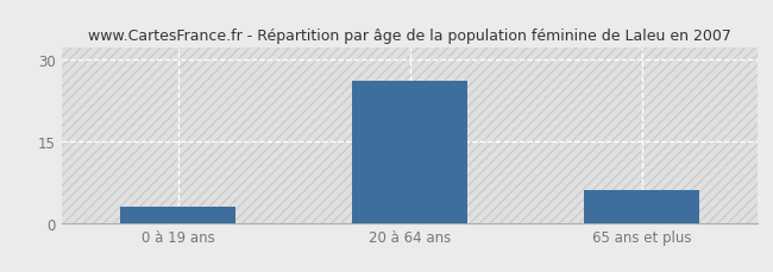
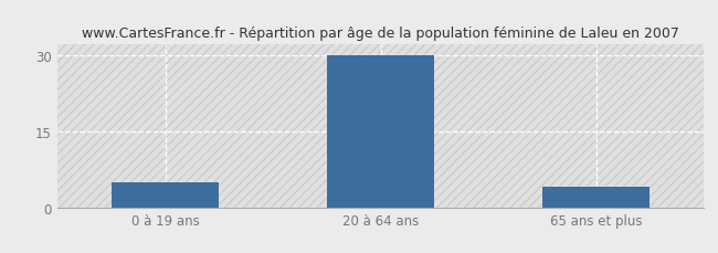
0 à 19 ans: 3 -> 5
20 à 64 ans: 26 -> 30
65 ans et plus: 6 -> 4
